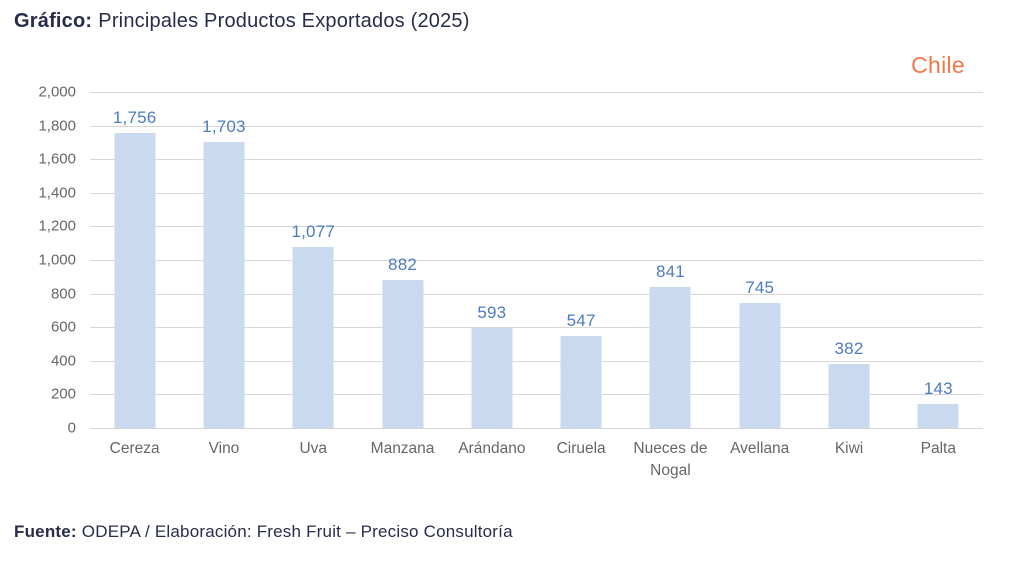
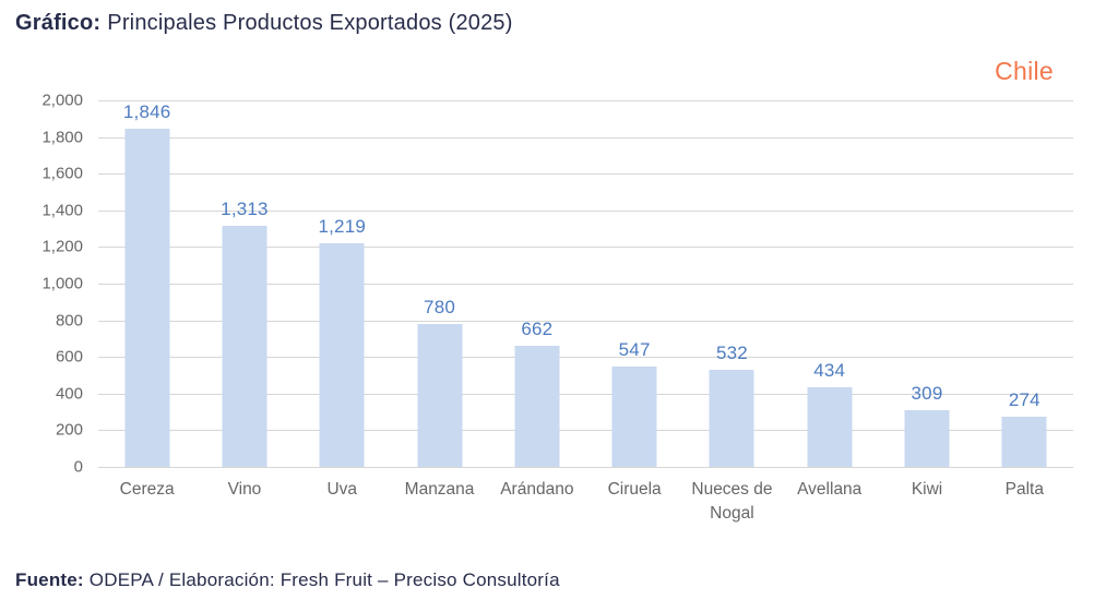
Cereza: 1,756 -> 1,846
Vino: 1,703 -> 1,313
Uva: 1,077 -> 1,219
Manzana: 882 -> 780
Arándano: 593 -> 662
Nueces de Nogal: 841 -> 532
Avellana: 745 -> 434
Kiwi: 382 -> 309
Palta: 143 -> 274
